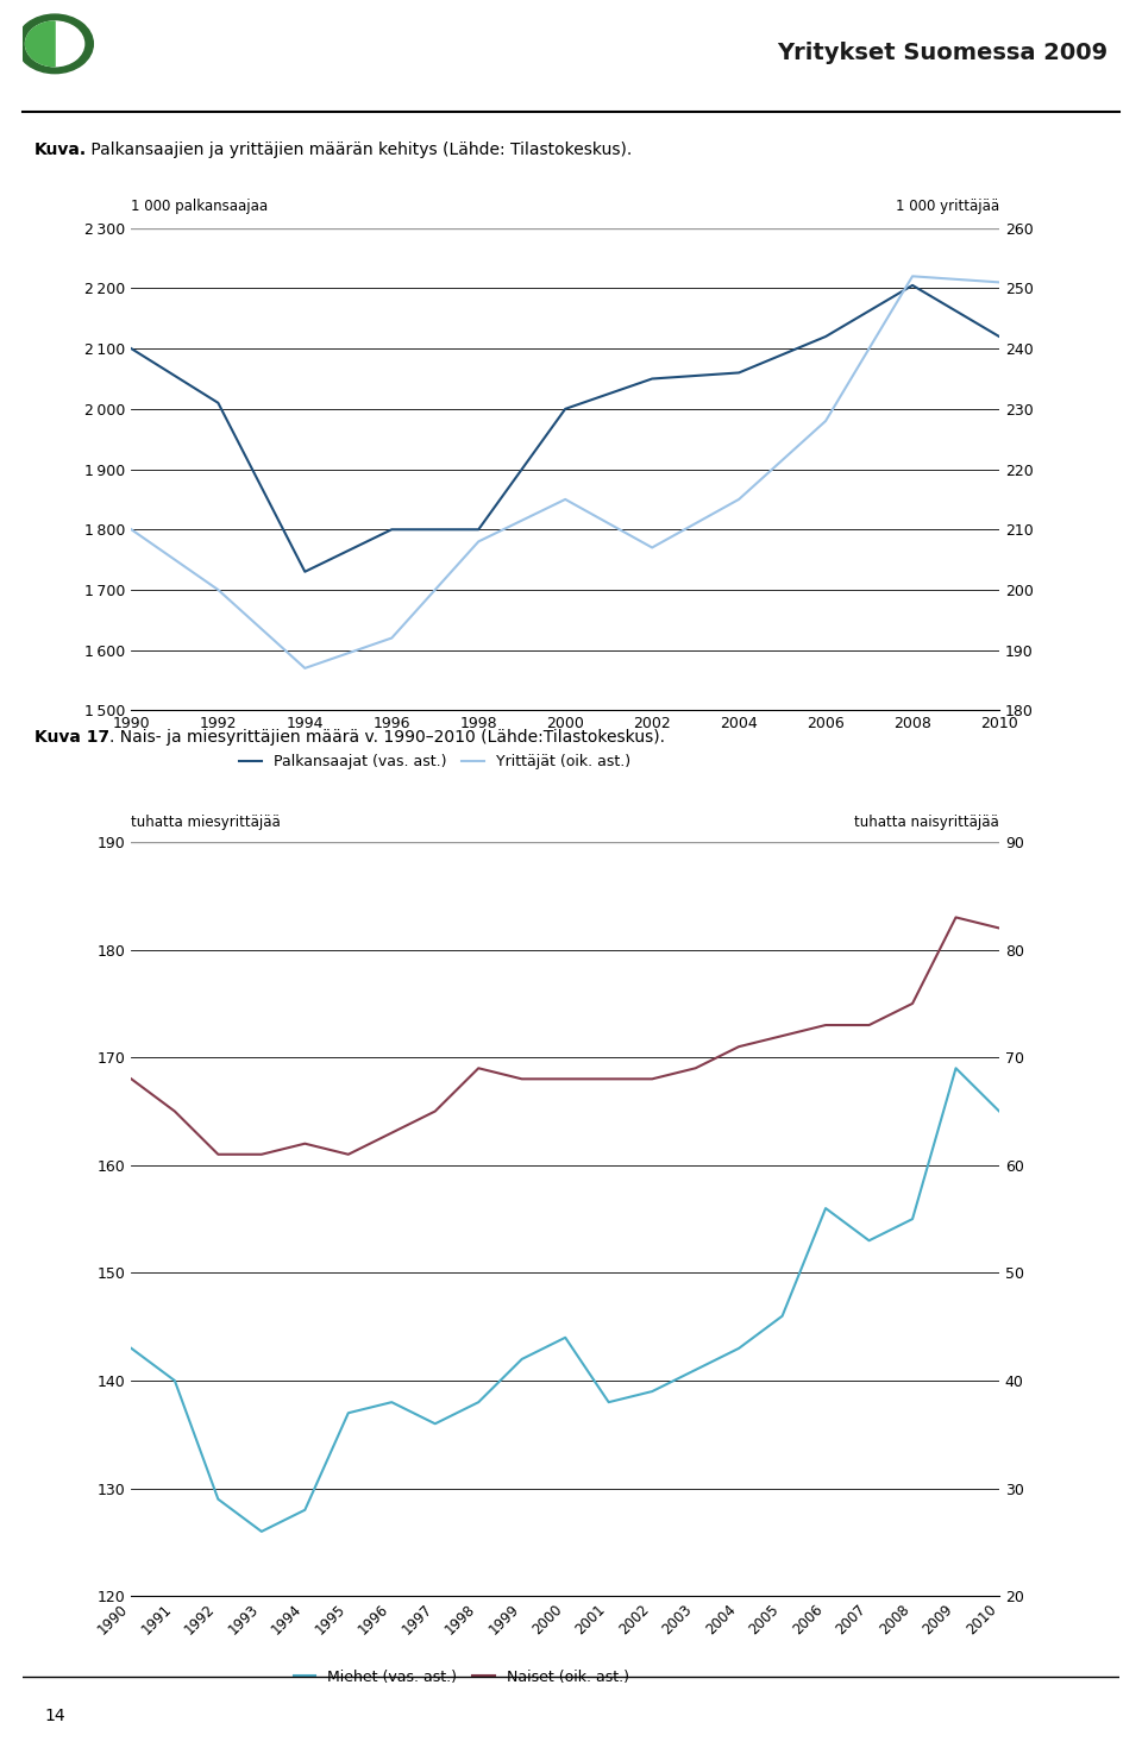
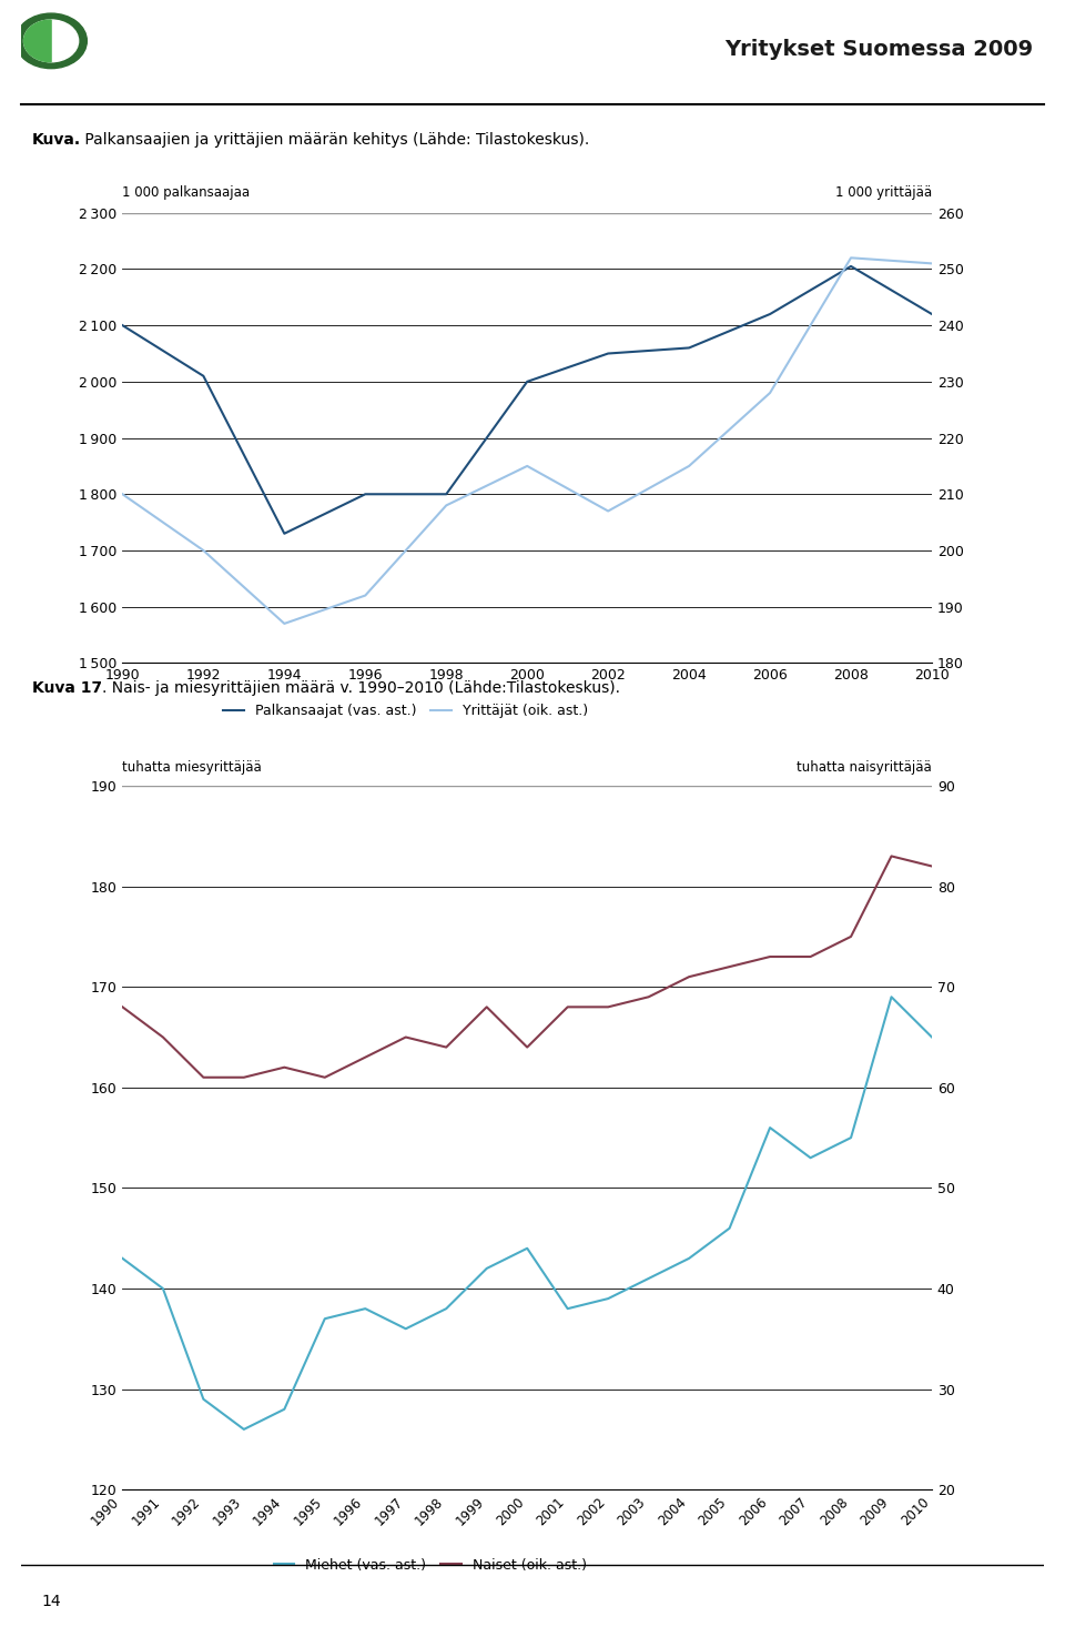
Naiset (oik. ast.)/1998: 69 -> 64
Naiset (oik. ast.)/2000: 68 -> 64
